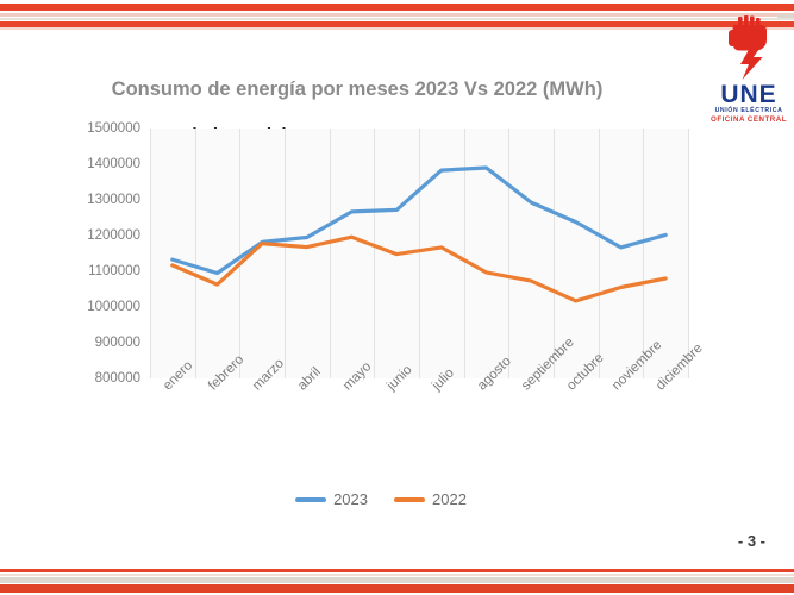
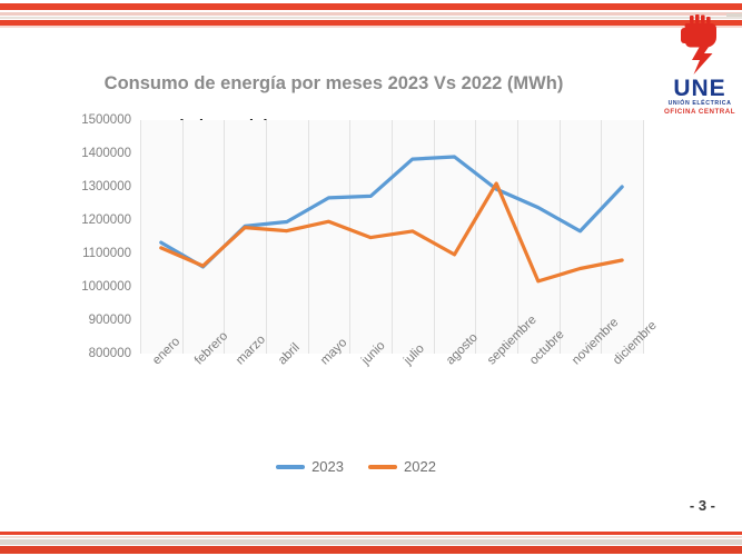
2023/febrero: 1100000 -> 1060000
2022/septiembre: 1070000 -> 1310000
2023/diciembre: 1200000 -> 1300000
